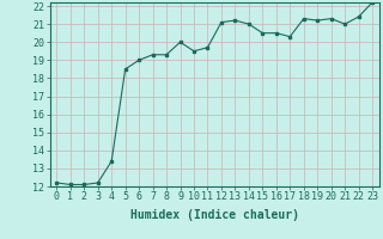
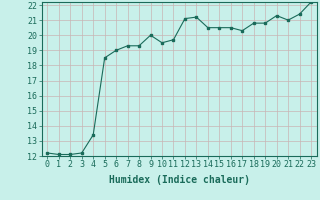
14: 21.0 -> 20.5
18: 21.3 -> 20.8
19: 21.2 -> 20.8
